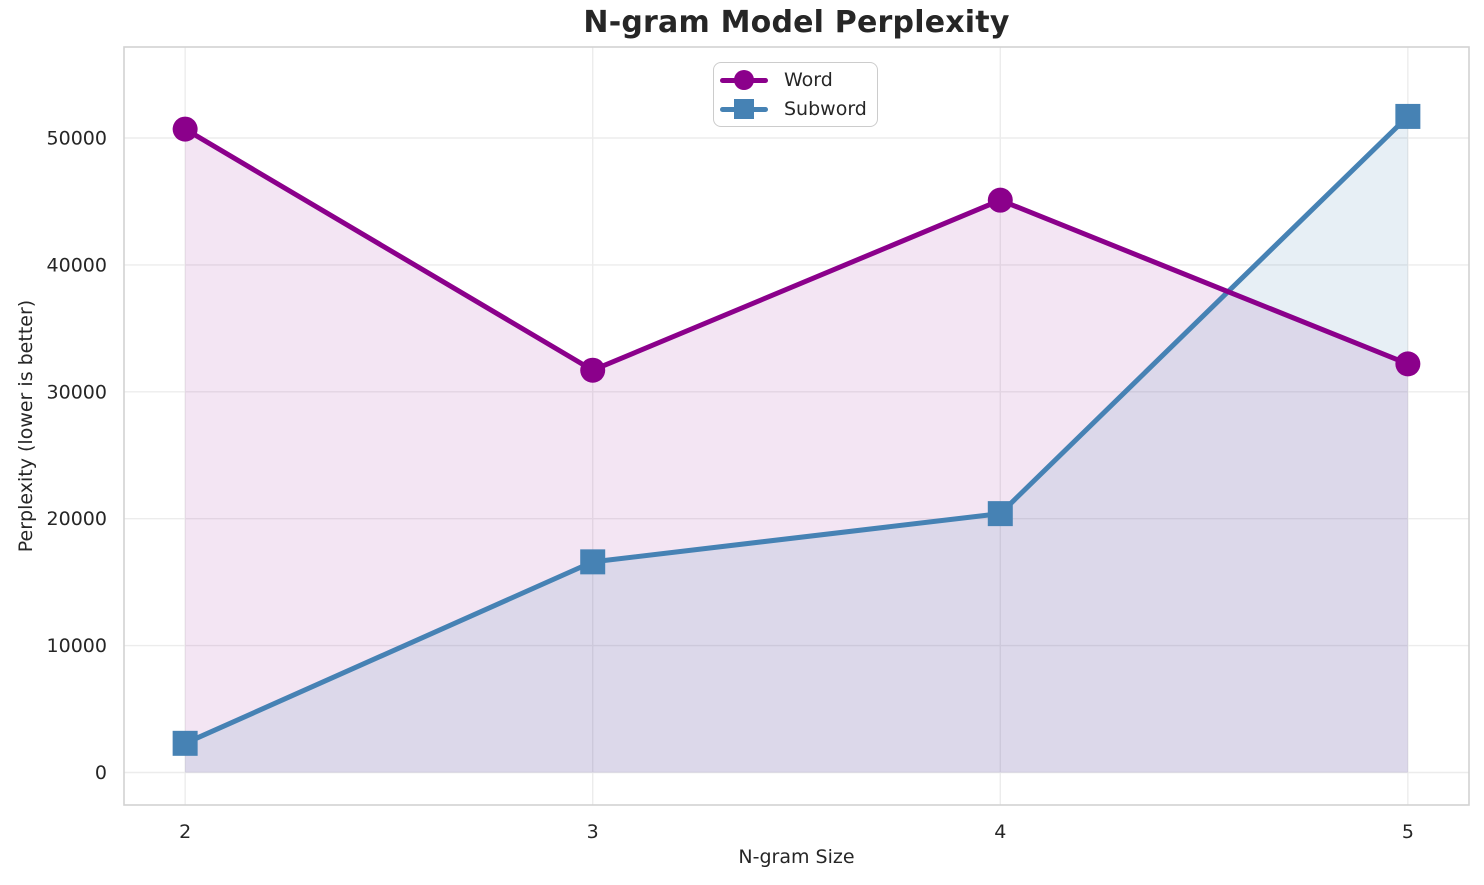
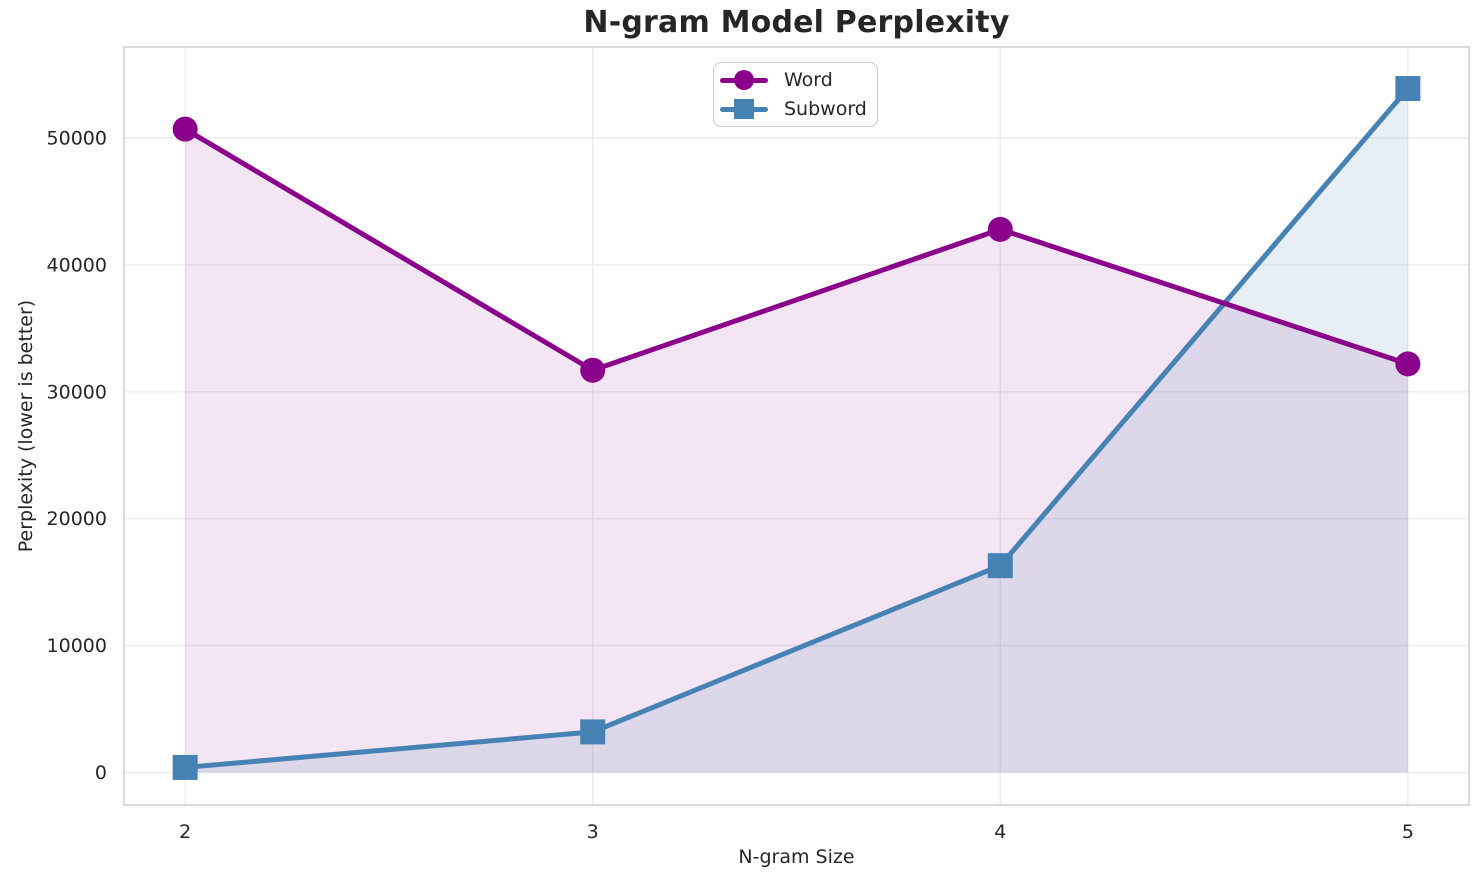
Subword/2: 2300 -> 400
Subword/3: 16600 -> 3200
Word/4: 45100 -> 42800
Subword/4: 20400 -> 16300
Subword/5: 51700 -> 53900
